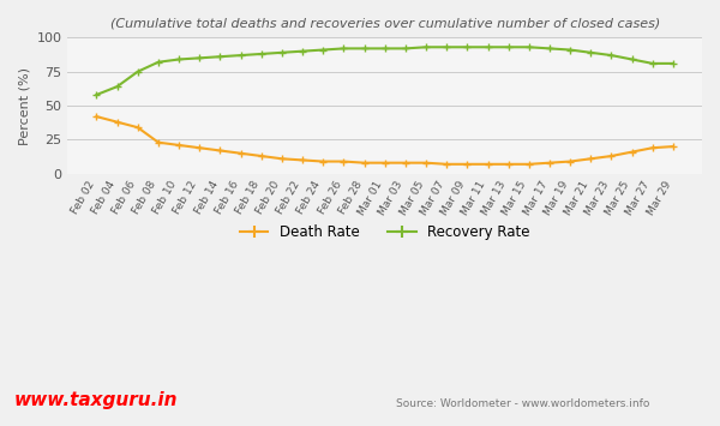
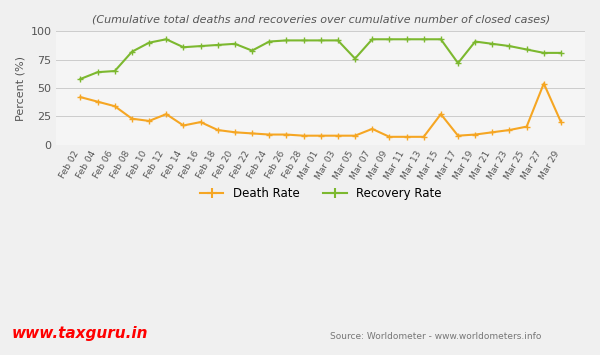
Recovery Rate/Feb 06: 75 -> 65
Recovery Rate/Feb 10: 84 -> 90
Death Rate/Feb 12: 19 -> 27
Recovery Rate/Feb 12: 85 -> 93
Death Rate/Feb 16: 15 -> 20
Recovery Rate/Feb 22: 90 -> 83
Recovery Rate/Mar 05: 93 -> 76
Death Rate/Mar 07: 7 -> 14
Death Rate/Mar 15: 7 -> 27
Recovery Rate/Mar 17: 92 -> 72
Death Rate/Mar 27: 19 -> 54
